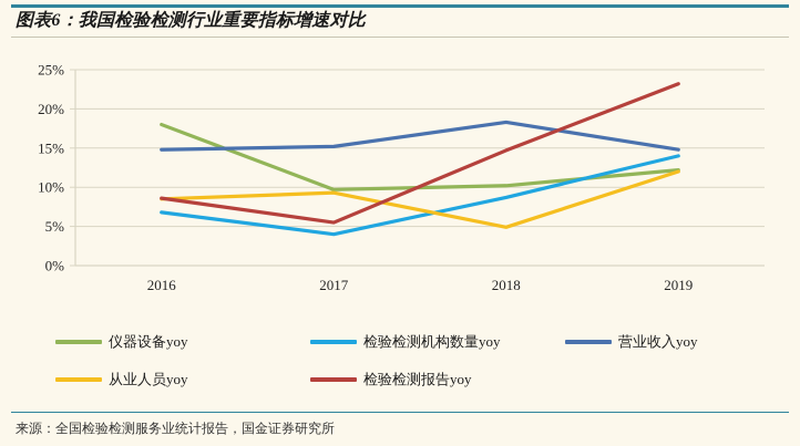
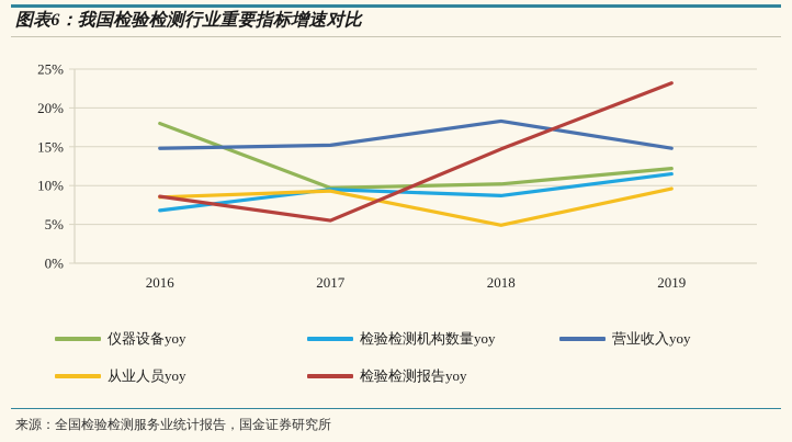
检验检测机构数量yoy/2017: 4% -> 10%
检验检测机构数量yoy/2019: 14% -> 12%
从业人员yoy/2019: 12% -> 10%
